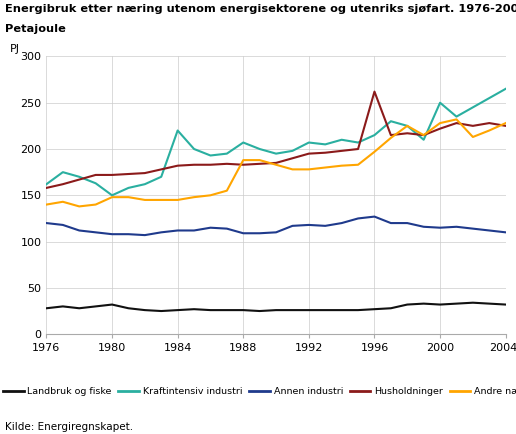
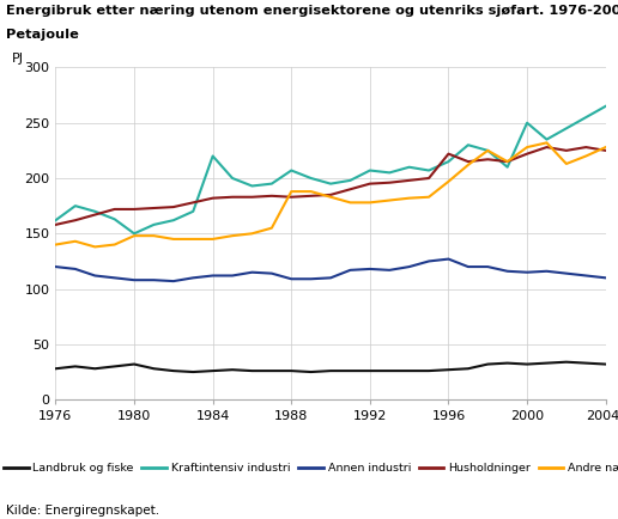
Husholdninger/1996: 262 -> 222
